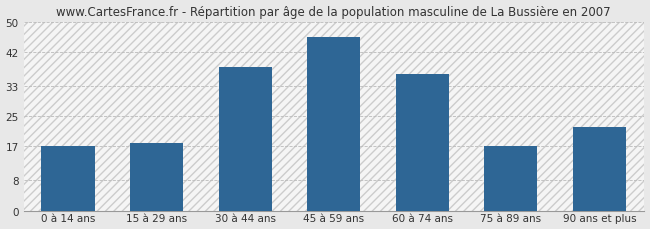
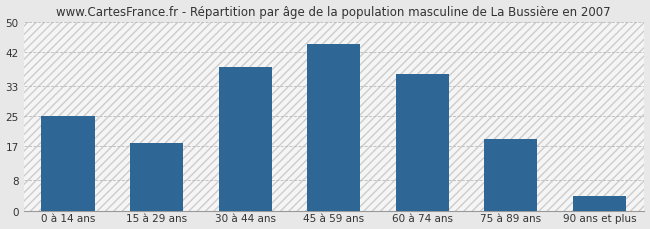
0 à 14 ans: 17 -> 25
45 à 59 ans: 46 -> 44
75 à 89 ans: 17 -> 19
90 ans et plus: 22 -> 4
